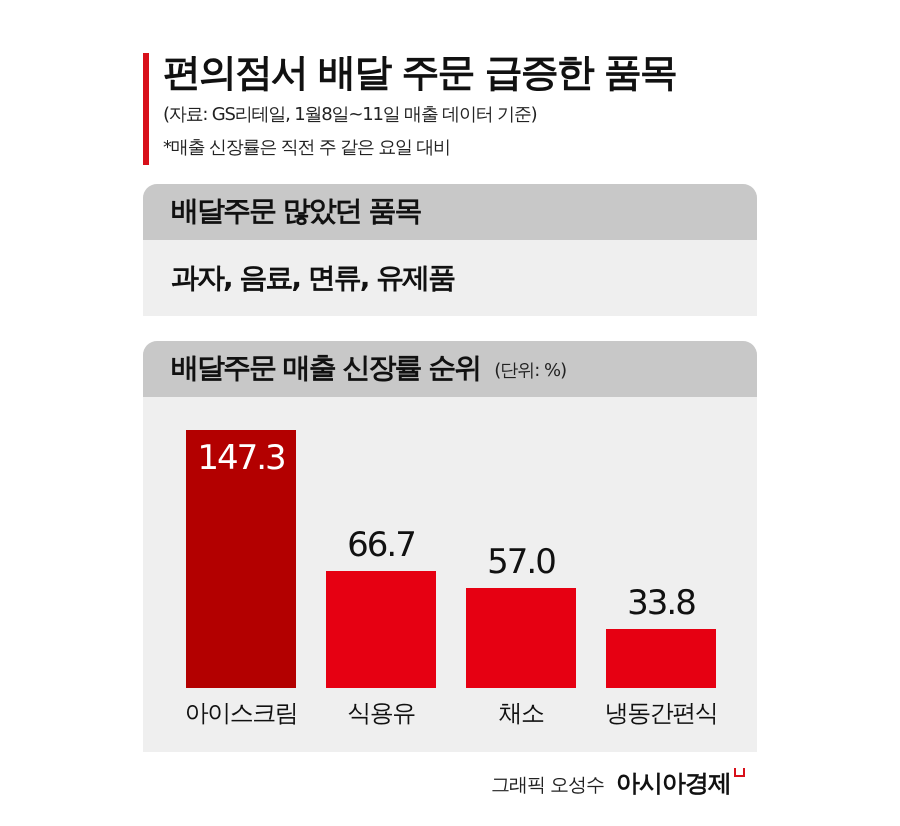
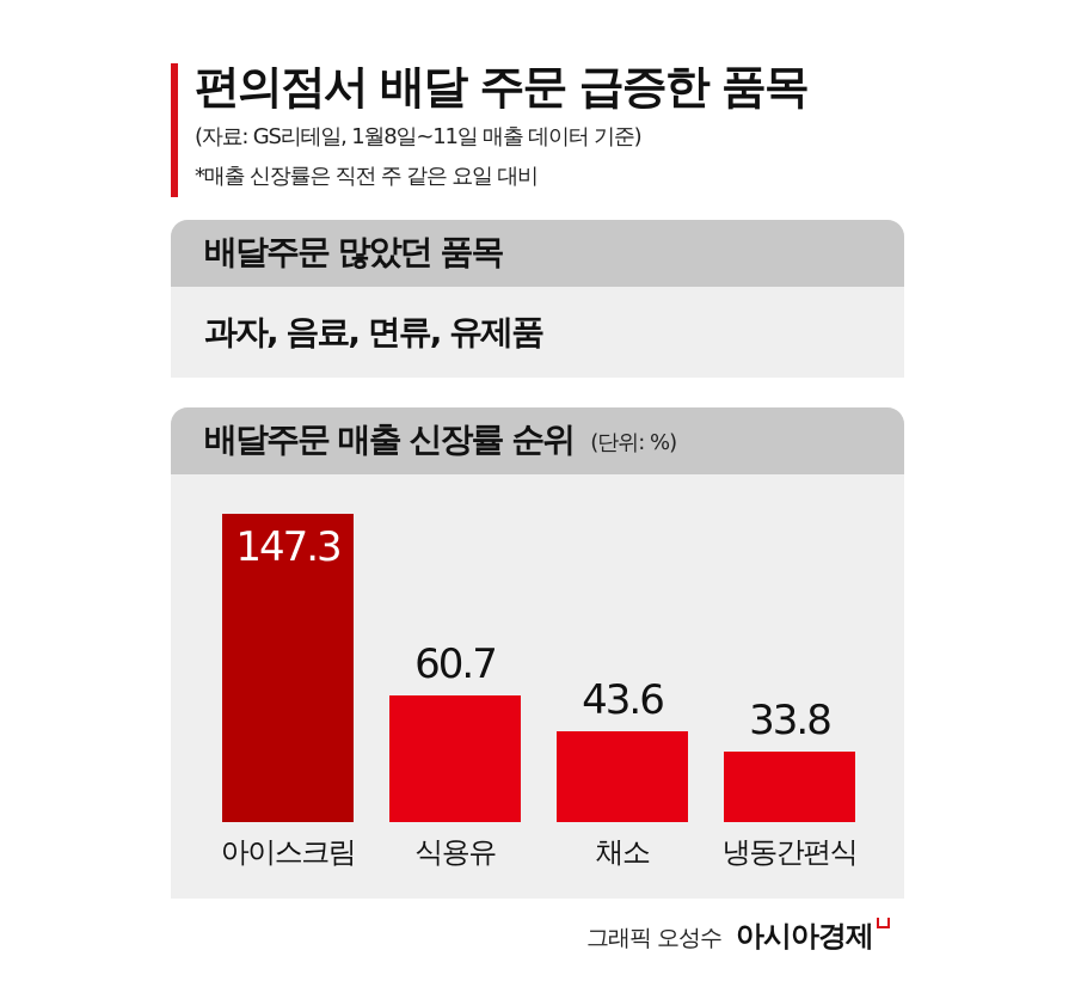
식용유: 66.7 -> 60.7
채소: 57.0 -> 43.6
